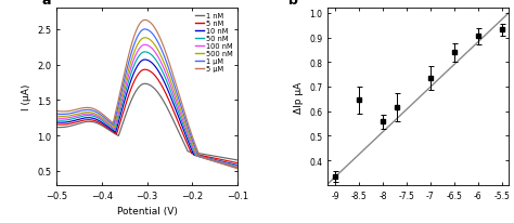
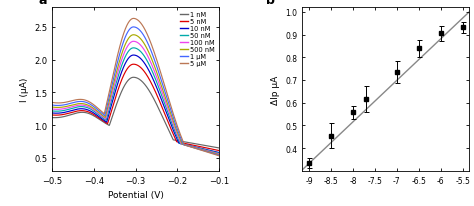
-8.5: 0.645 -> 0.455
